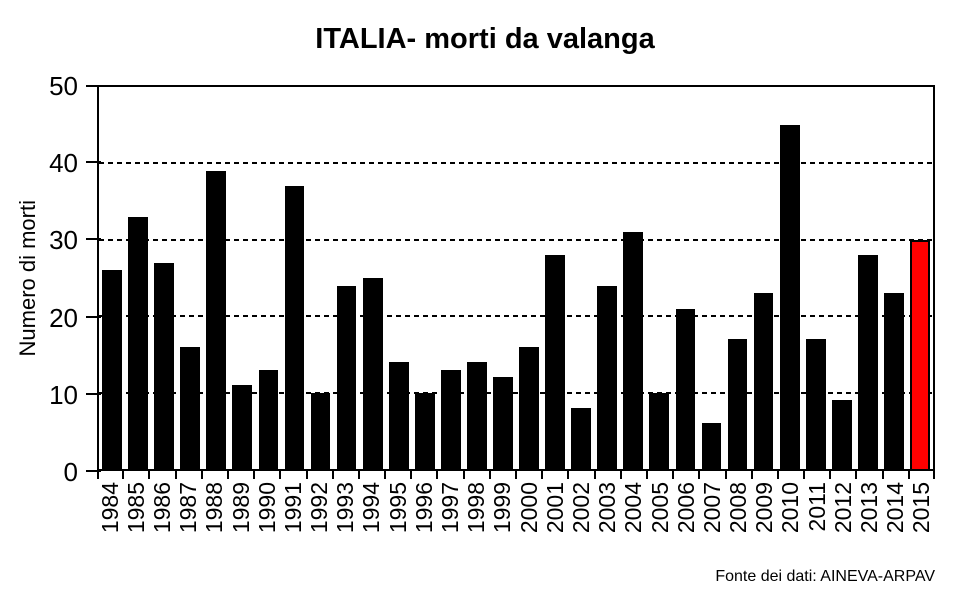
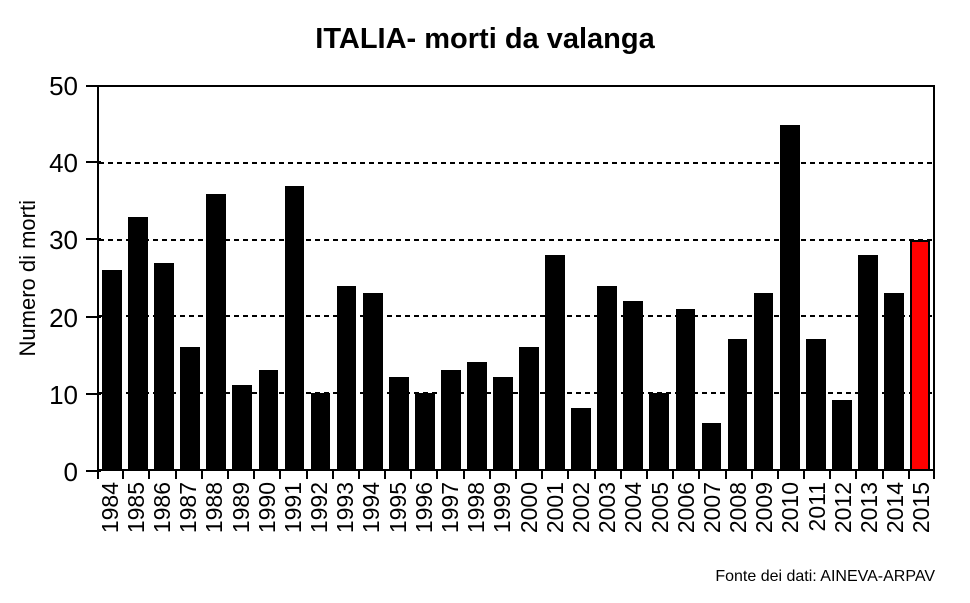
1988: 39 -> 36
1994: 25 -> 23
1995: 14 -> 12
2004: 31 -> 22
